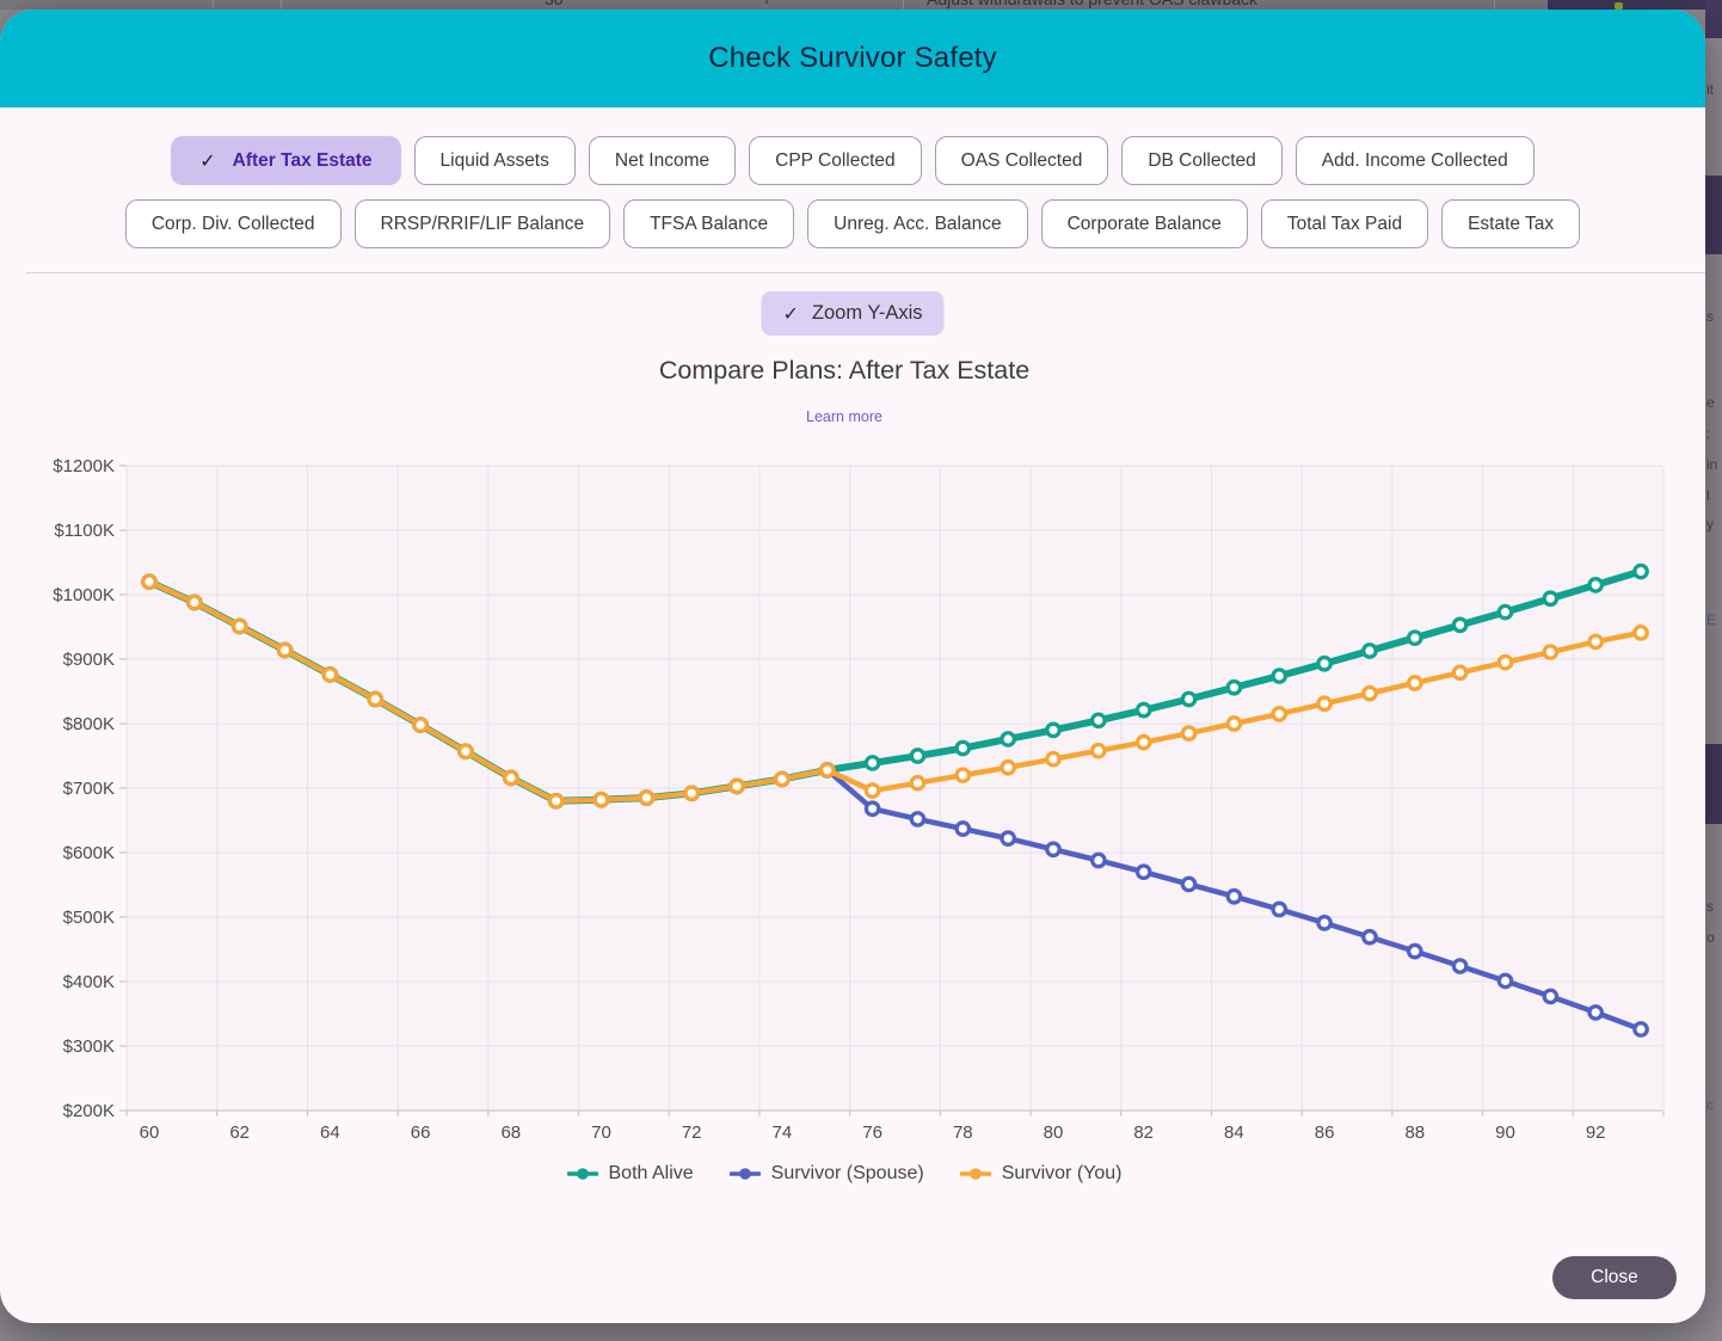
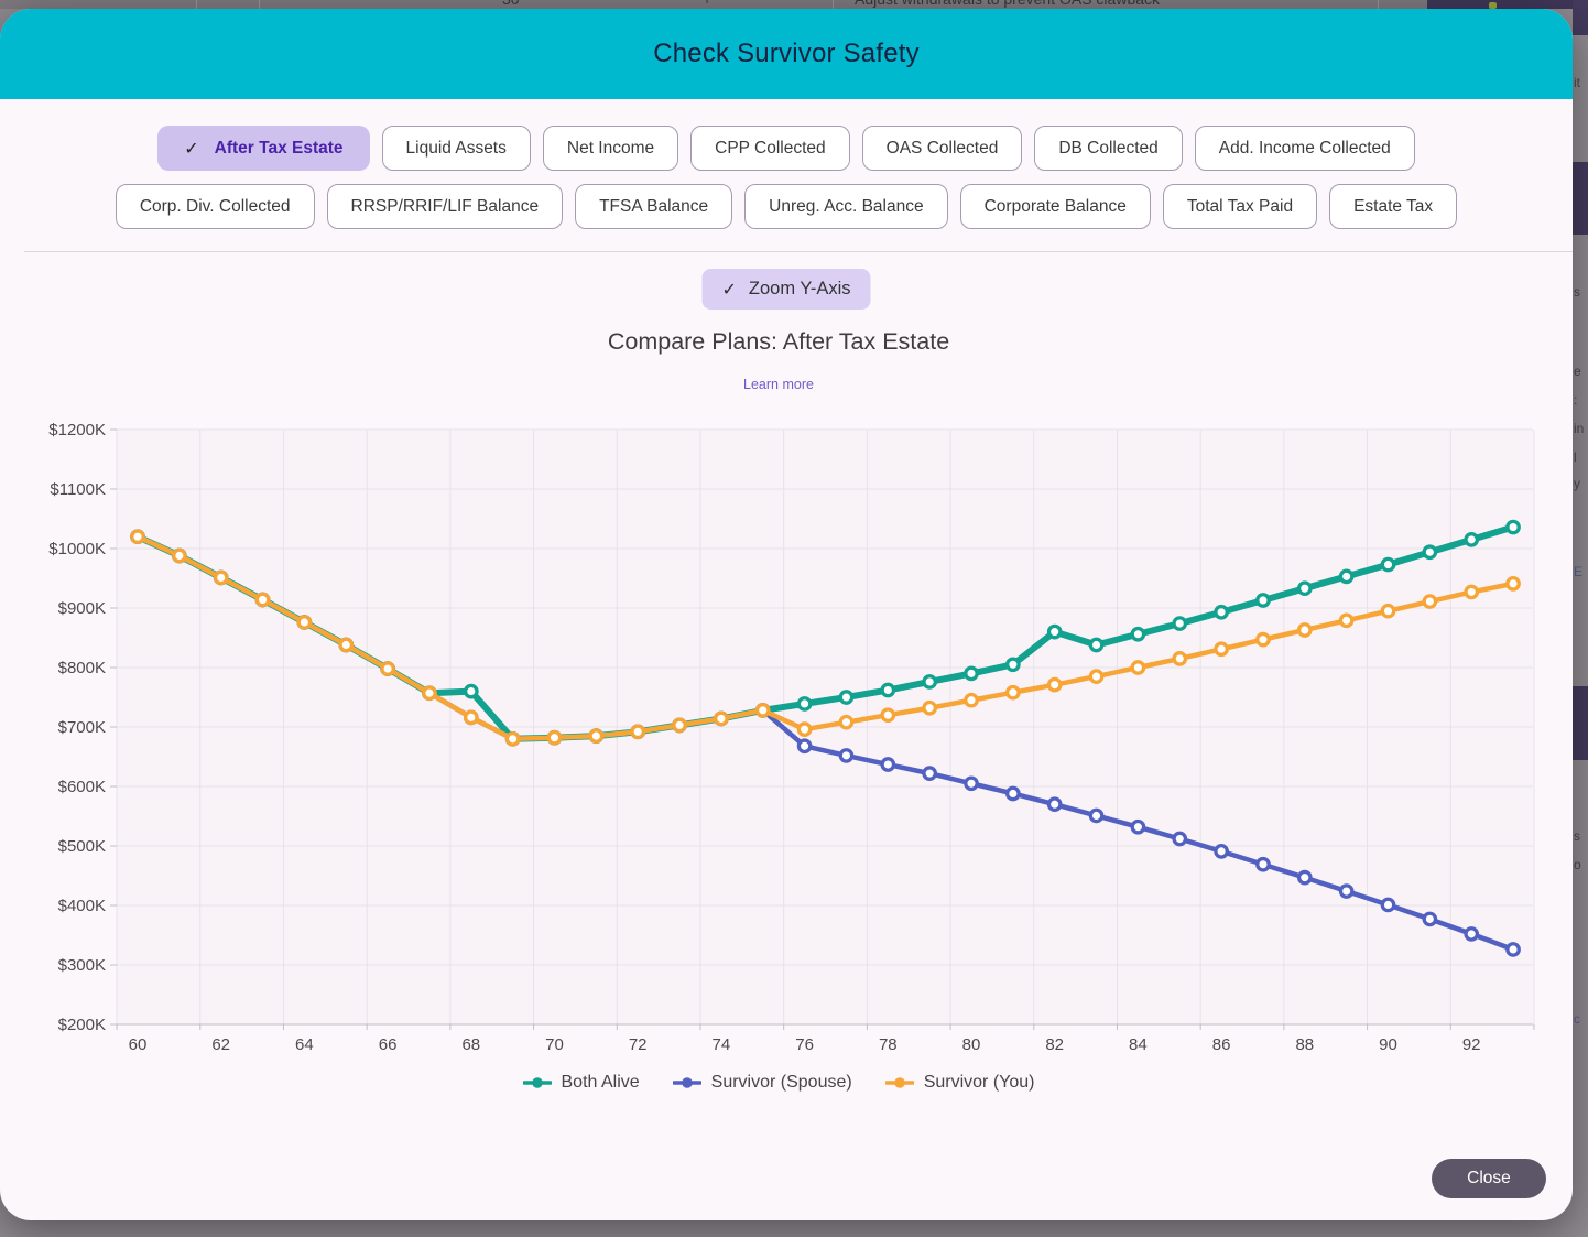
Both Alive/68: $720K -> $760K
Both Alive/82: $820K -> $860K
